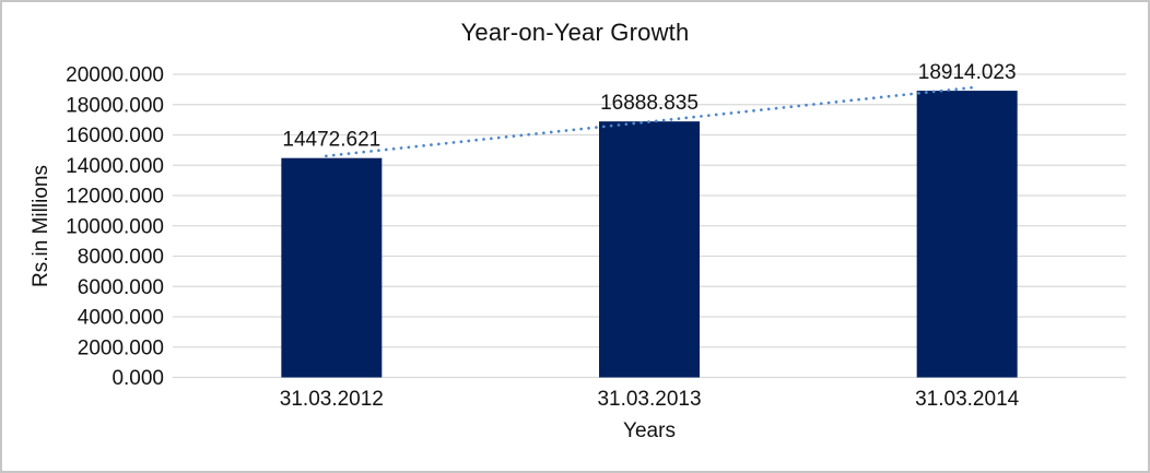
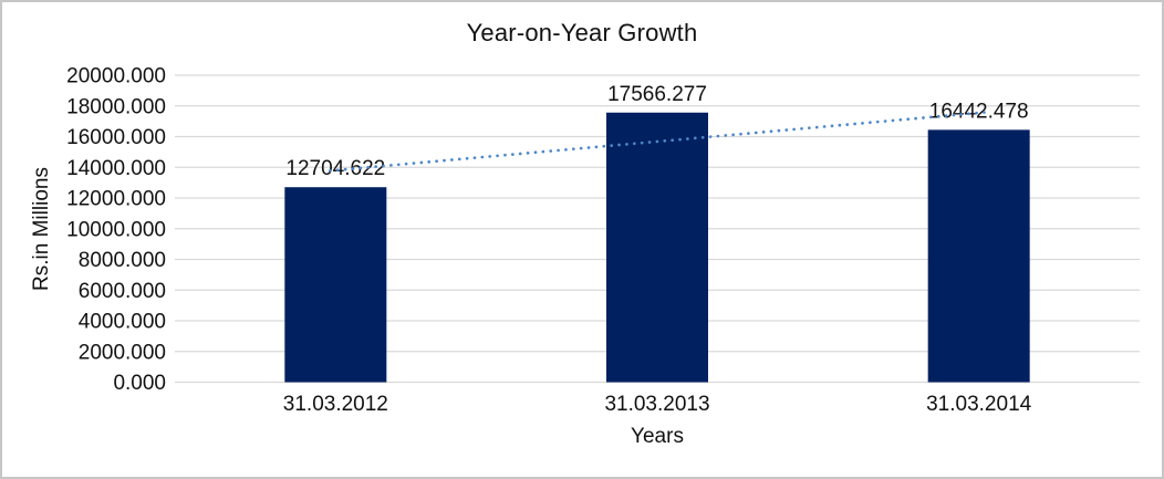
31.03.2012: 14472.621 -> 12704.622
31.03.2013: 16888.835 -> 17566.277
31.03.2014: 18914.023 -> 16442.478
